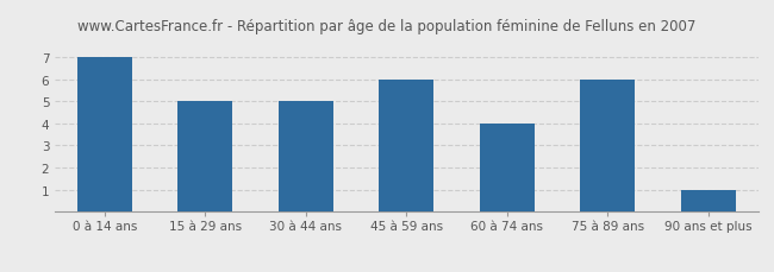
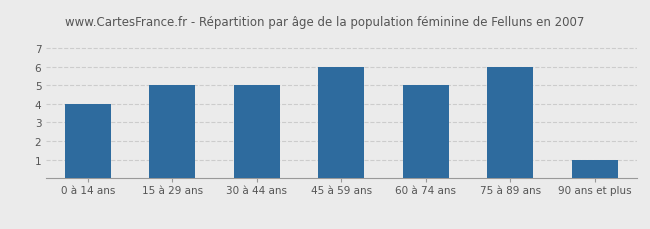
0 à 14 ans: 7 -> 4
60 à 74 ans: 4 -> 5
